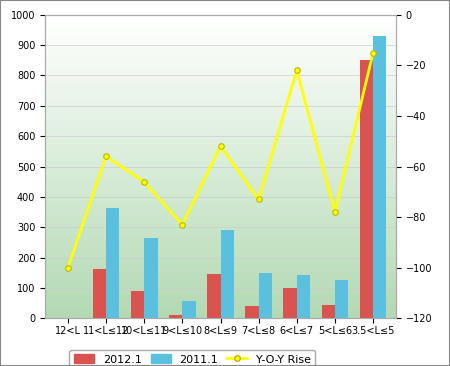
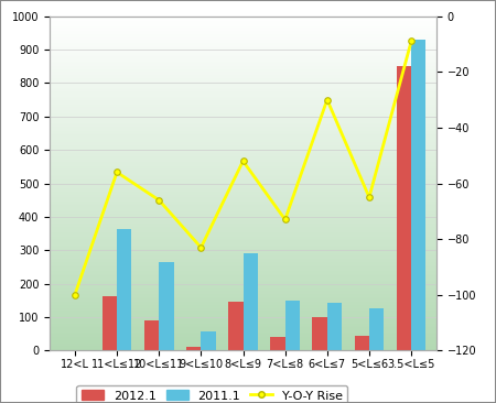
Y-O-Y Rise/6<L≤7: -22 -> -30
Y-O-Y Rise/5<L≤6: -78 -> -65
Y-O-Y Rise/3.5<L≤5: -15 -> -9
